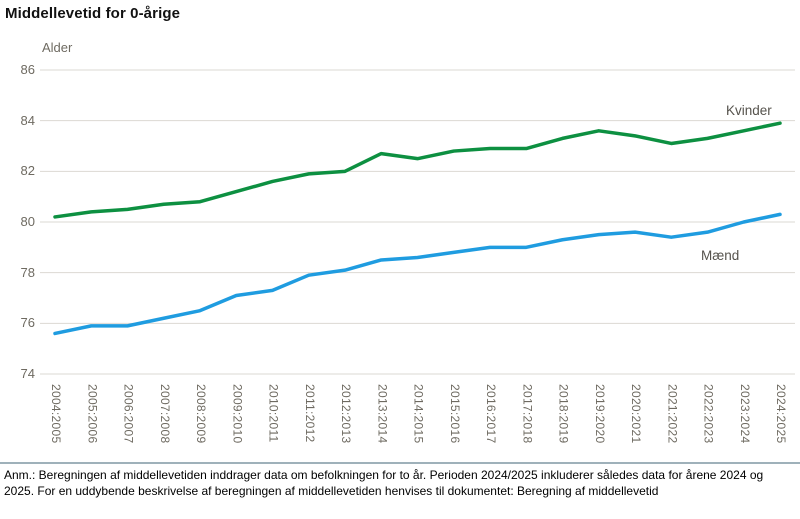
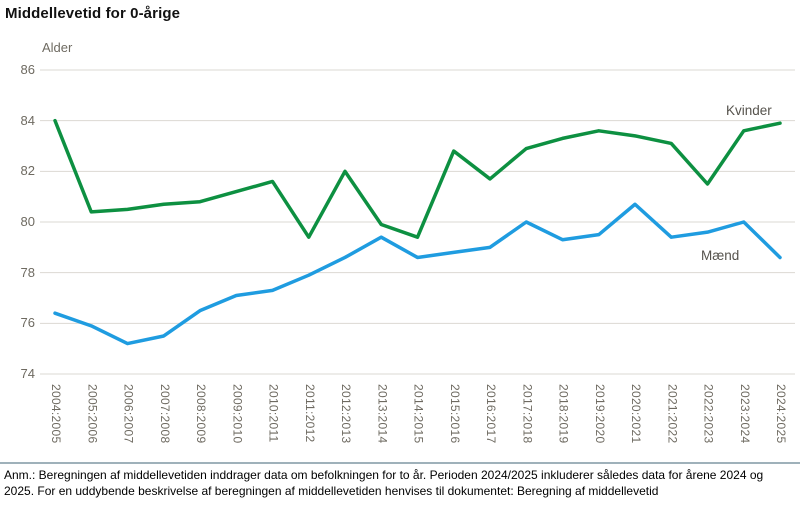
Kvinder/2004:2005: 80.2 -> 84.0
Mænd/2004:2005: 75.6 -> 76.4
Mænd/2006:2007: 75.9 -> 75.2
Mænd/2007:2008: 76.2 -> 75.5
Kvinder/2011:2012: 81.9 -> 79.4
Mænd/2012:2013: 78.1 -> 78.6
Kvinder/2013:2014: 82.7 -> 79.9
Mænd/2013:2014: 78.5 -> 79.4
Kvinder/2014:2015: 82.5 -> 79.4
Kvinder/2016:2017: 82.9 -> 81.7
Mænd/2017:2018: 79.0 -> 80.0
Mænd/2020:2021: 79.6 -> 80.7
Kvinder/2022:2023: 83.3 -> 81.5
Mænd/2024:2025: 80.3 -> 78.6
